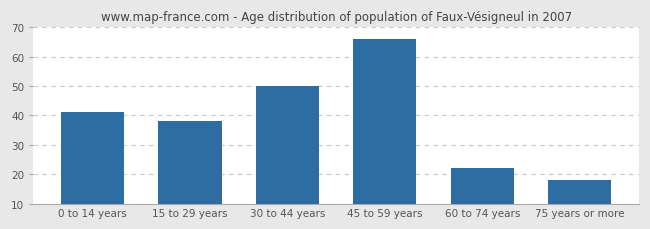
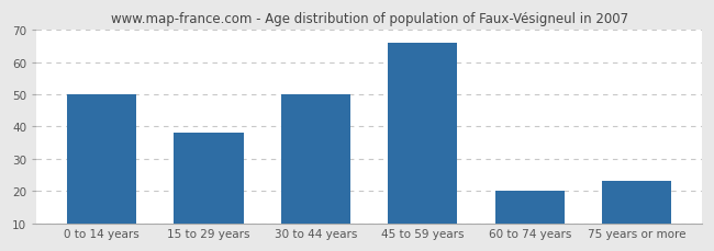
0 to 14 years: 41 -> 50
60 to 74 years: 22 -> 20
75 years or more: 18 -> 23
